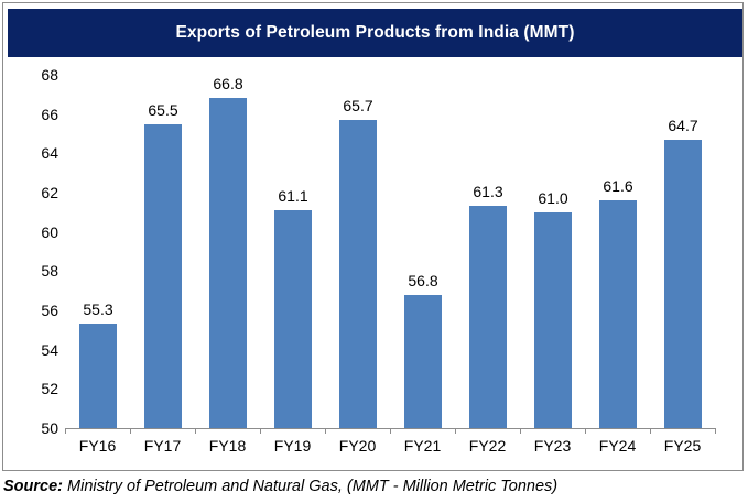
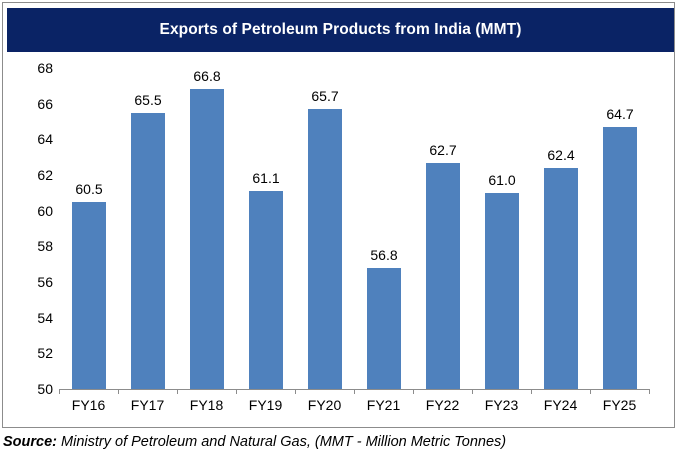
FY16: 55.3 -> 60.5
FY22: 61.3 -> 62.7
FY24: 61.6 -> 62.4
